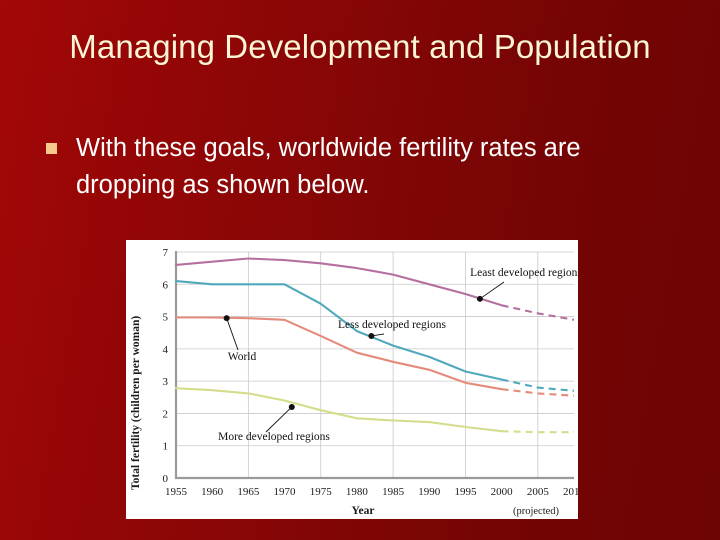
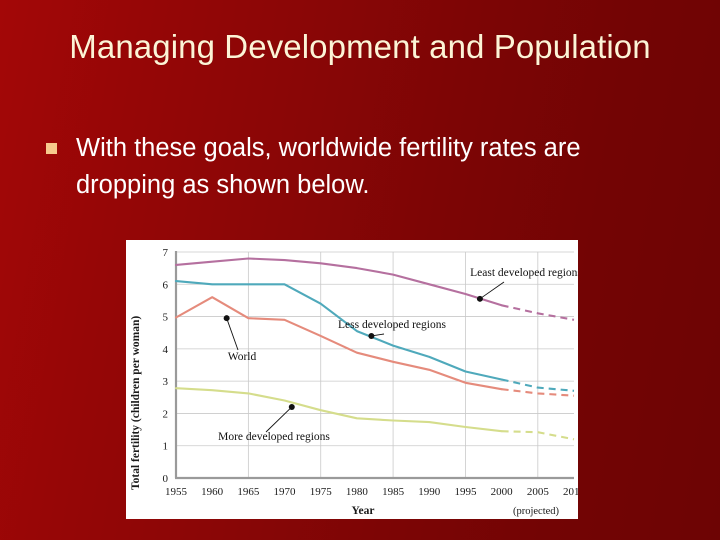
World/1960: 5.0 -> 5.6
More developed regions/2010: 1.4 -> 1.2
